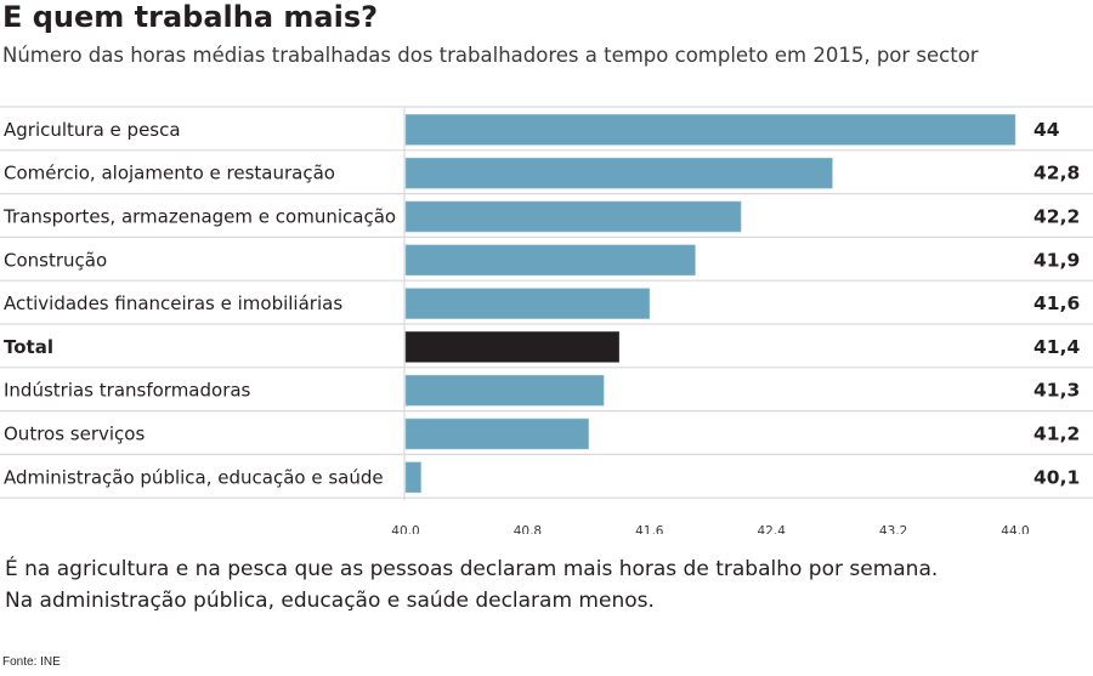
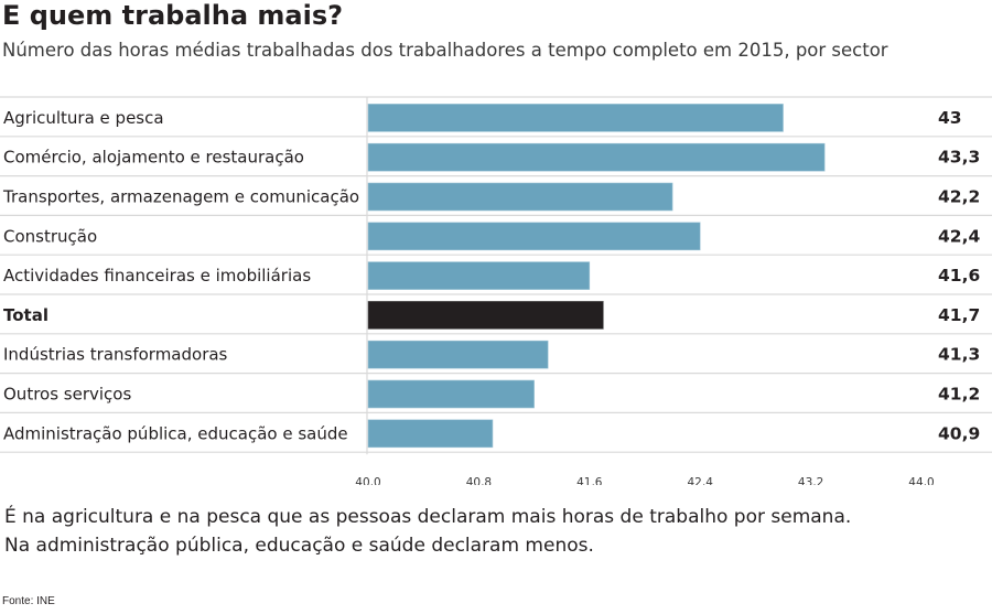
Agricultura e pesca: 44 -> 43
Comércio, alojamento e restauração: 42,8 -> 43,3
Construção: 41,9 -> 42,4
Total: 41,4 -> 41,7
Administração pública, educação e saúde: 40,1 -> 40,9
